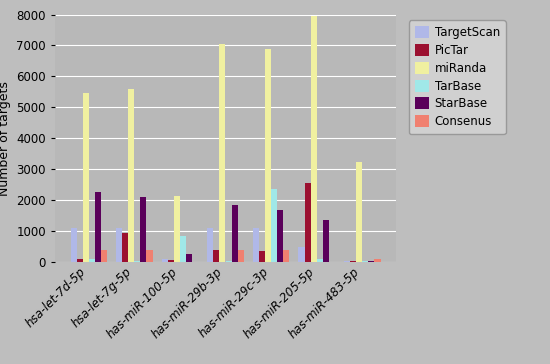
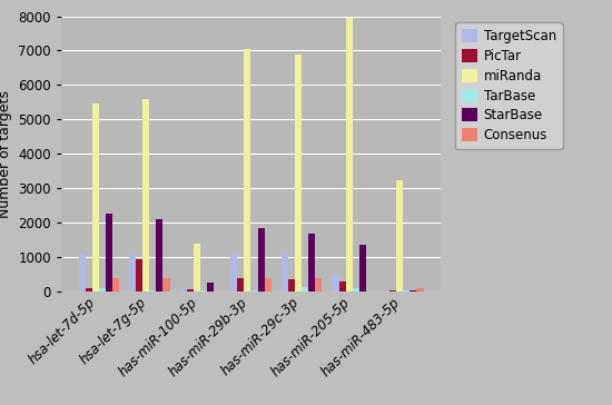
miRanda/has-miR-100-5p: 2150 -> 1400
TarBase/has-miR-100-5p: 850 -> 20
TarBase/has-miR-29c-3p: 2350 -> 120
PicTar/has-miR-205-5p: 2550 -> 280
